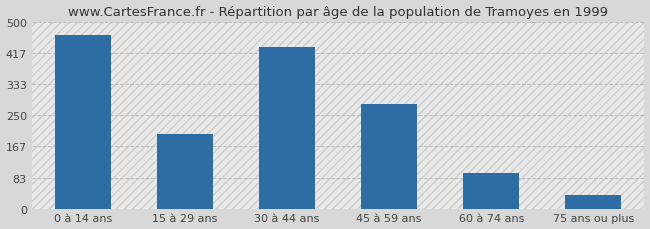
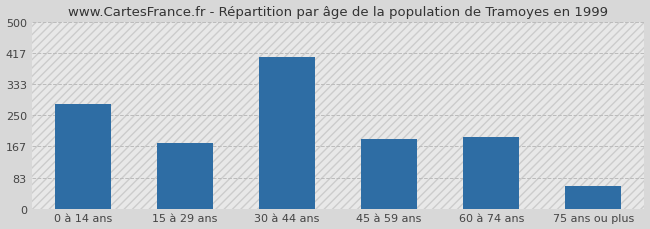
0 à 14 ans: 465 -> 280
15 à 29 ans: 200 -> 175
30 à 44 ans: 432 -> 405
45 à 59 ans: 280 -> 185
60 à 74 ans: 95 -> 190
75 ans ou plus: 35 -> 60
